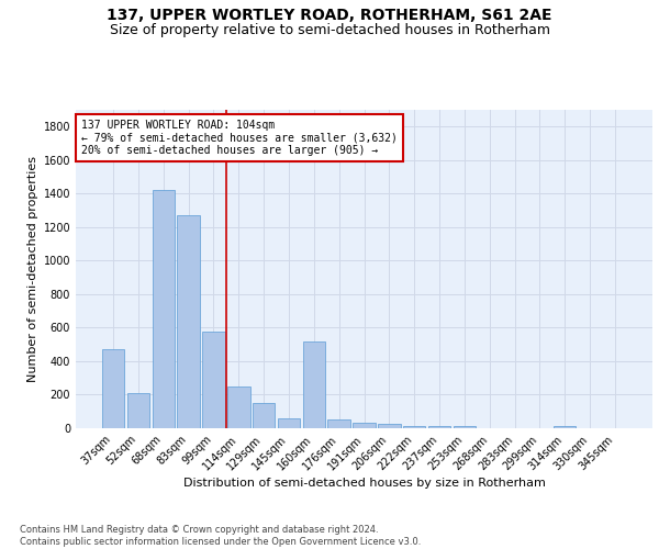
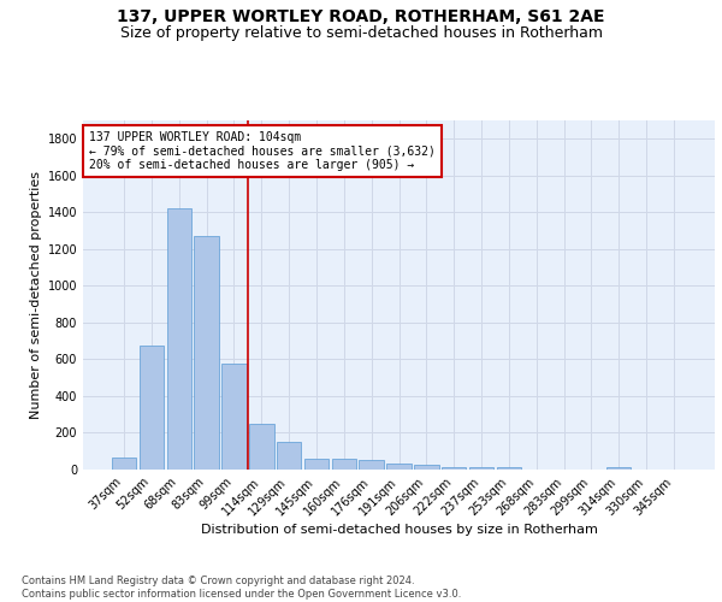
37sqm: 470 -> 60
52sqm: 210 -> 680
160sqm: 520 -> 60
